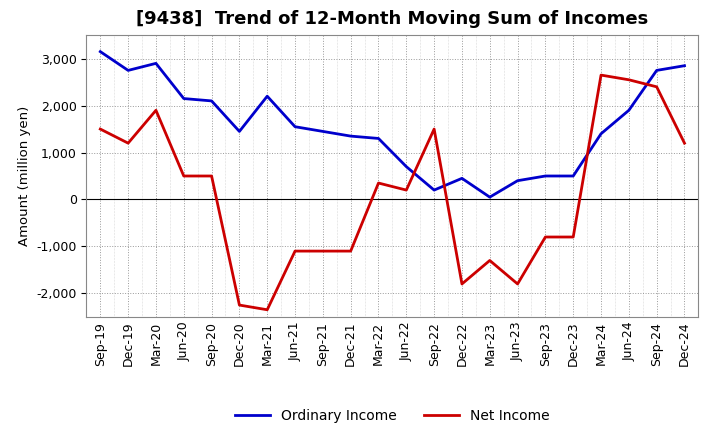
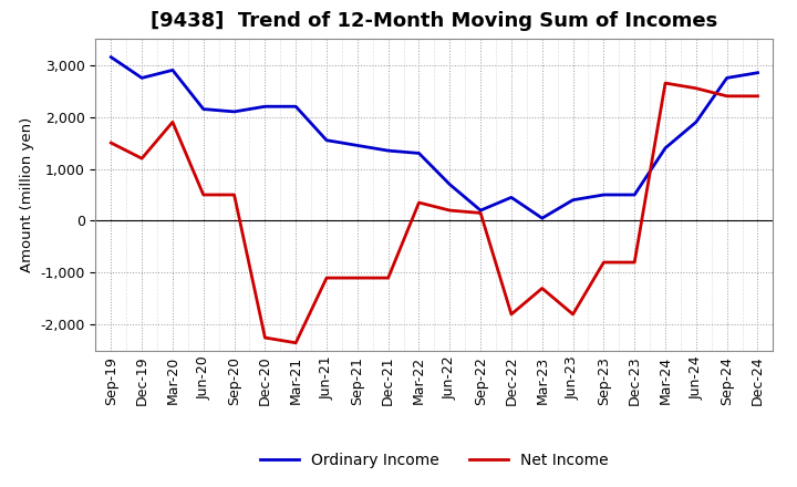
Ordinary Income/Dec-20: 1,450 -> 2,200
Net Income/Sep-22: 1,500 -> 150
Net Income/Dec-24: 1,200 -> 2,400
